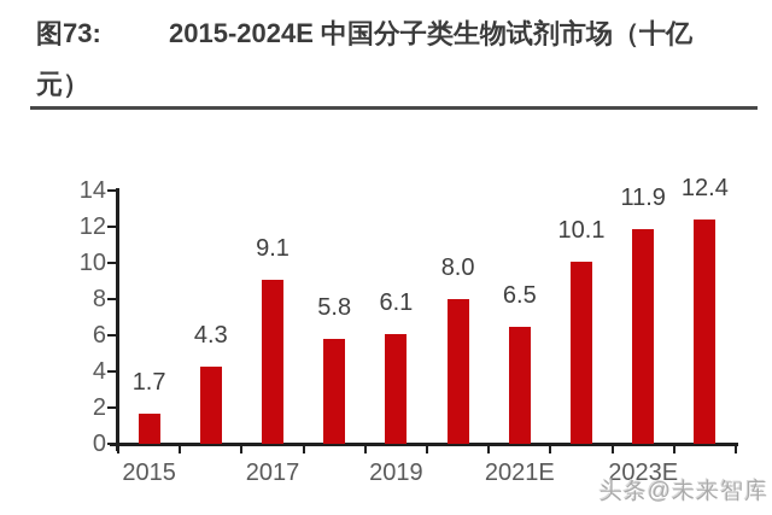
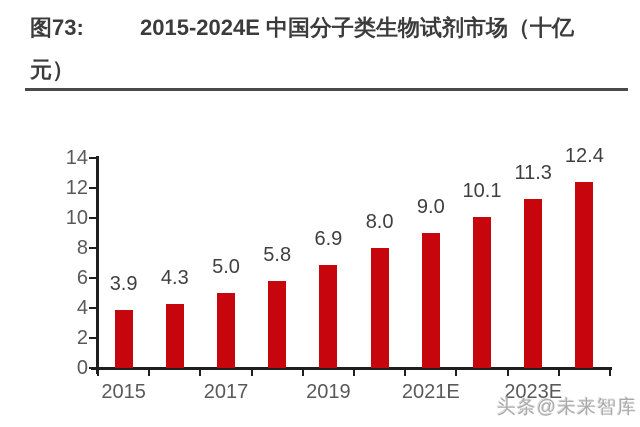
2015: 1.7 -> 3.9
2017: 9.1 -> 5.0
2019: 6.1 -> 6.9
2021E: 6.5 -> 9.0
2023E: 11.9 -> 11.3
